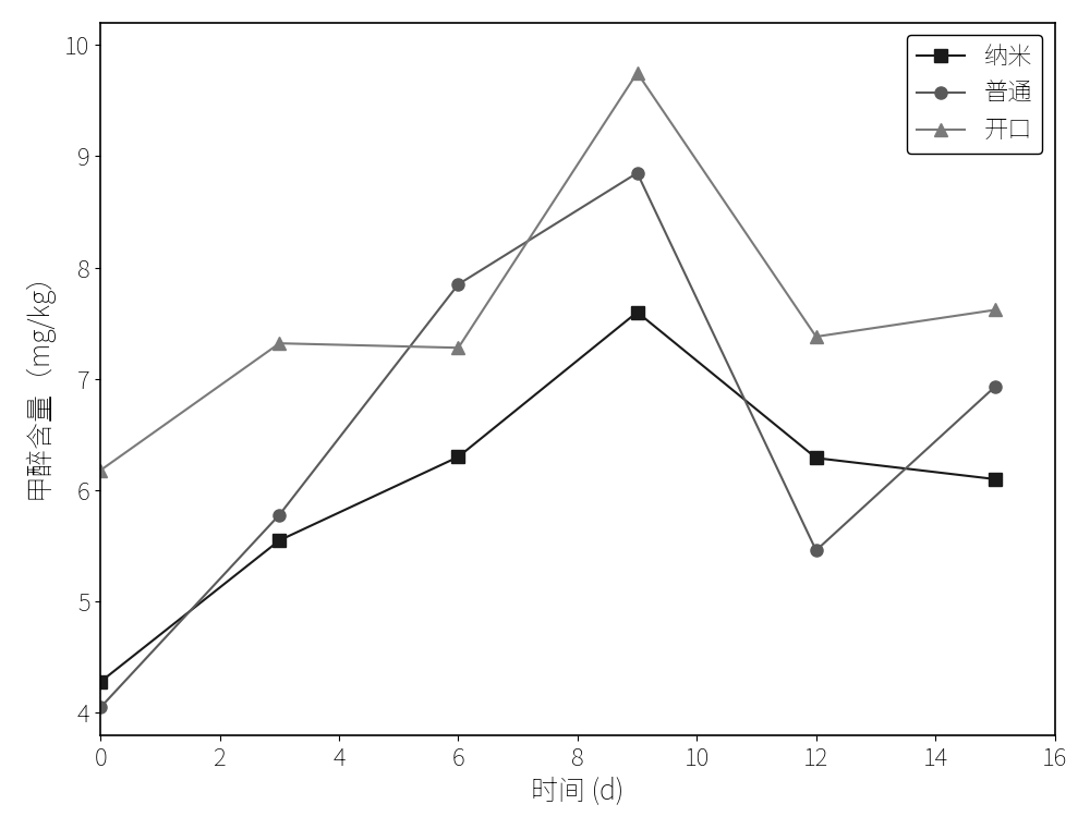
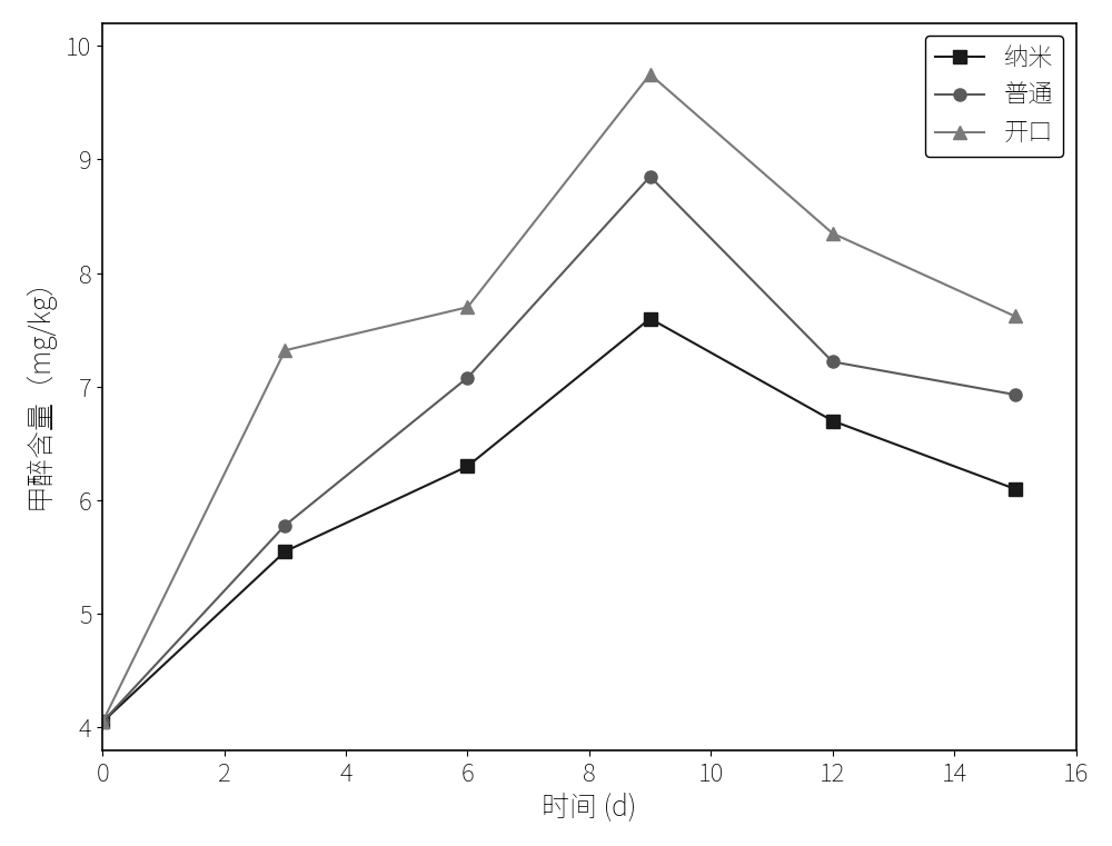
纳米/0: 4.28 -> 4.05
开口/0: 6.18 -> 4.05
普通/6: 7.85 -> 7.08
开口/6: 7.28 -> 7.70
纳米/12: 6.29 -> 6.70
普通/12: 5.46 -> 7.22
开口/12: 7.38 -> 8.35
